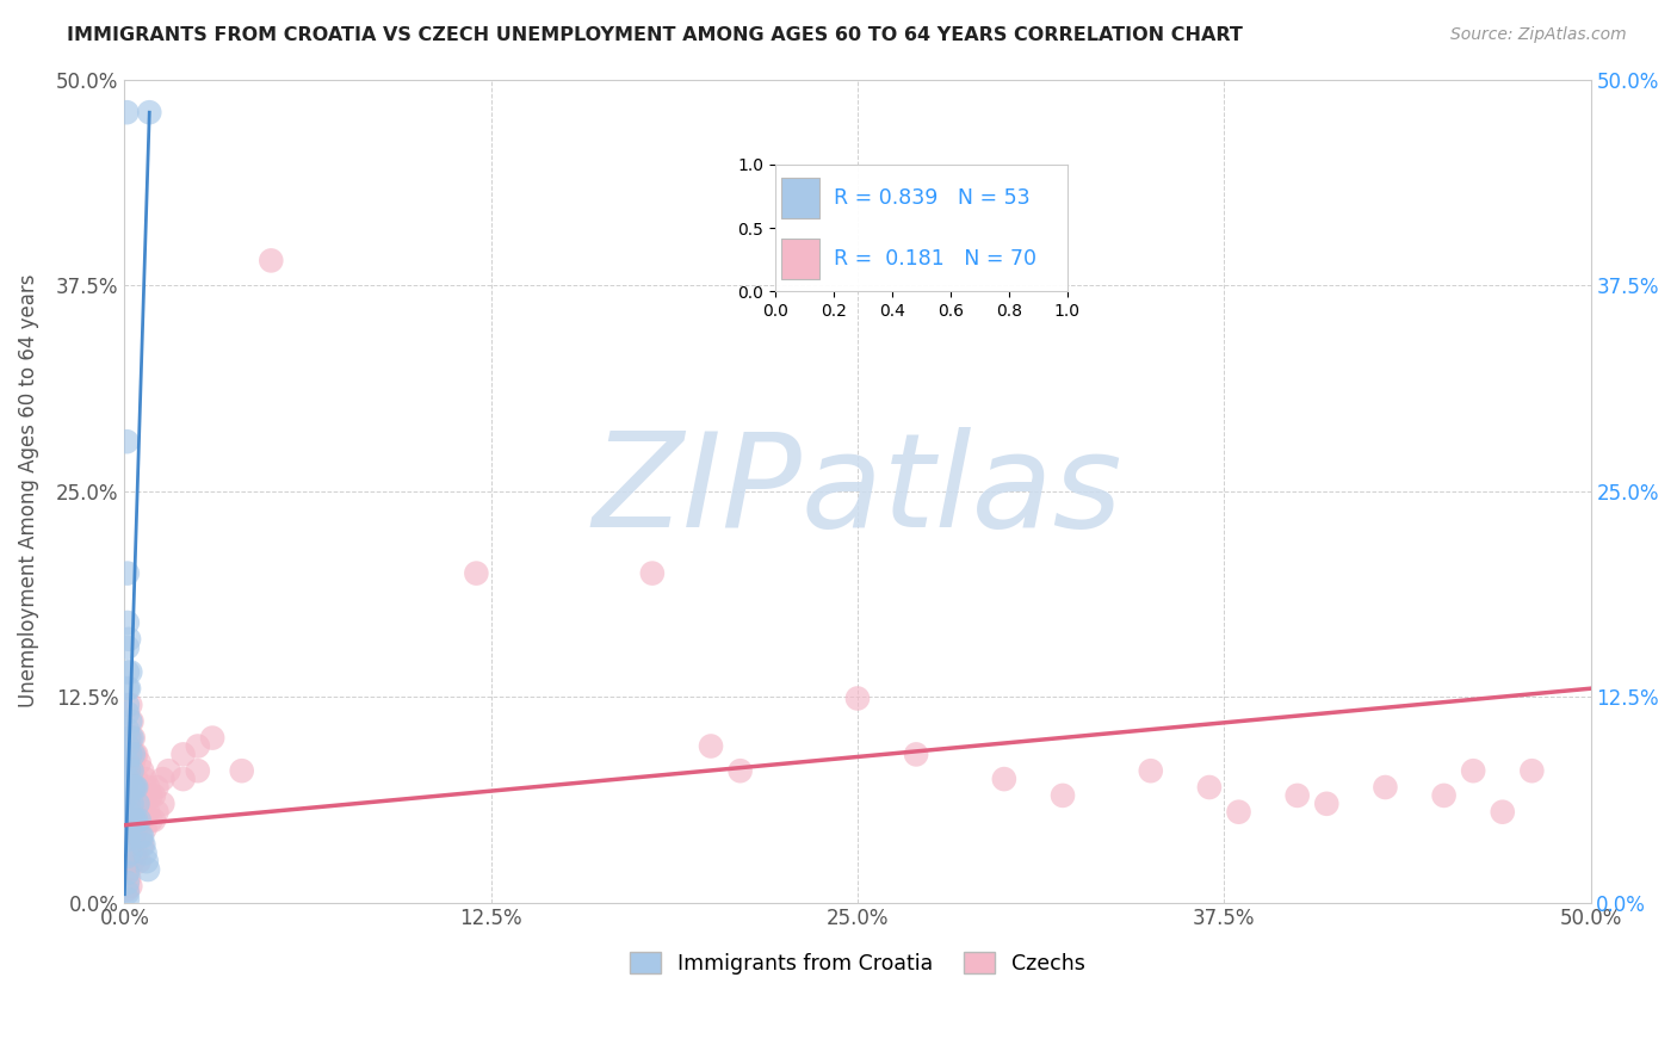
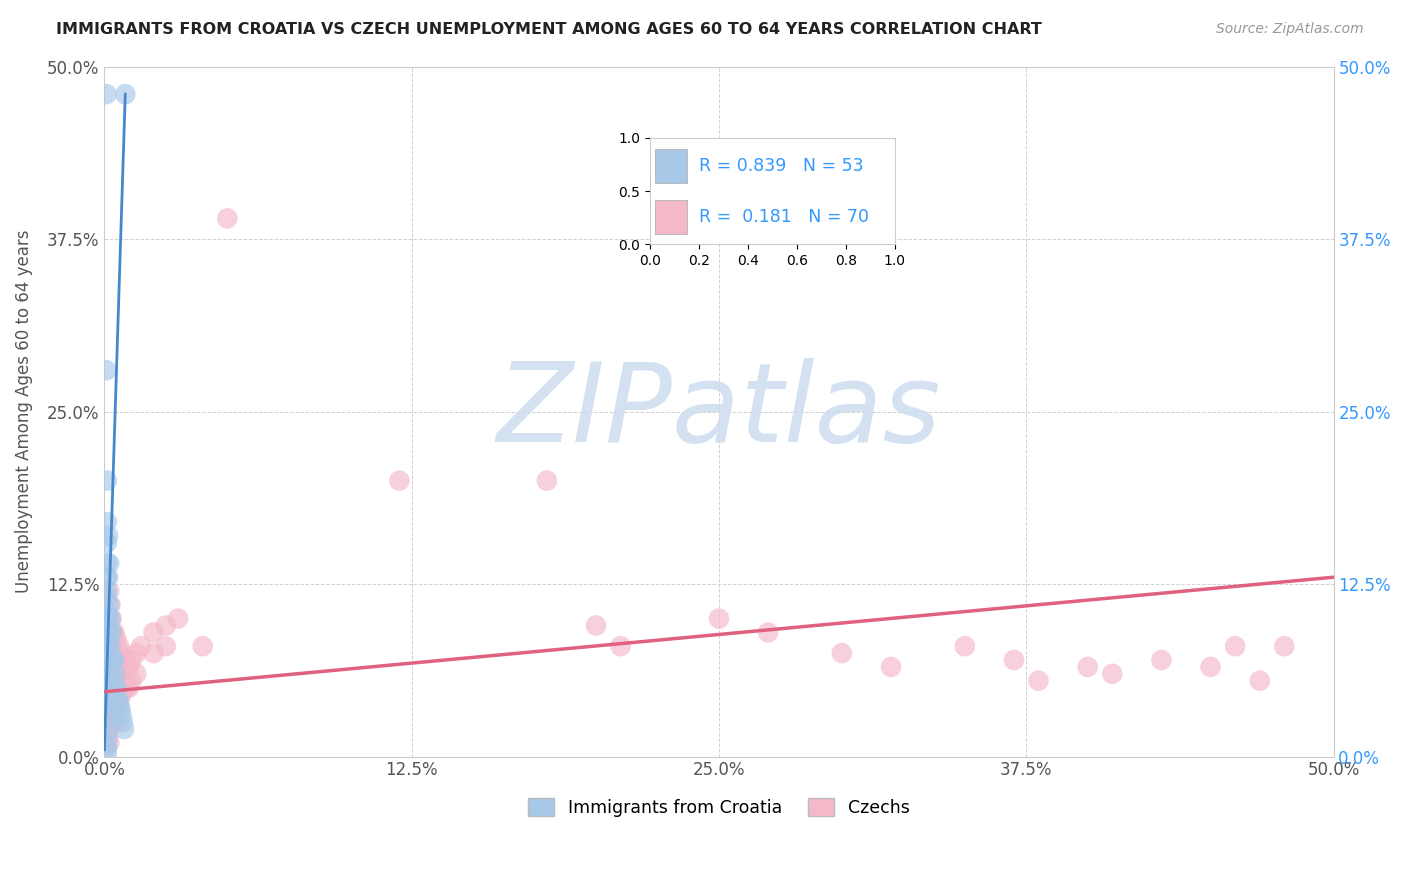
Czechs/25.0%: 12.4% -> 10.0%
